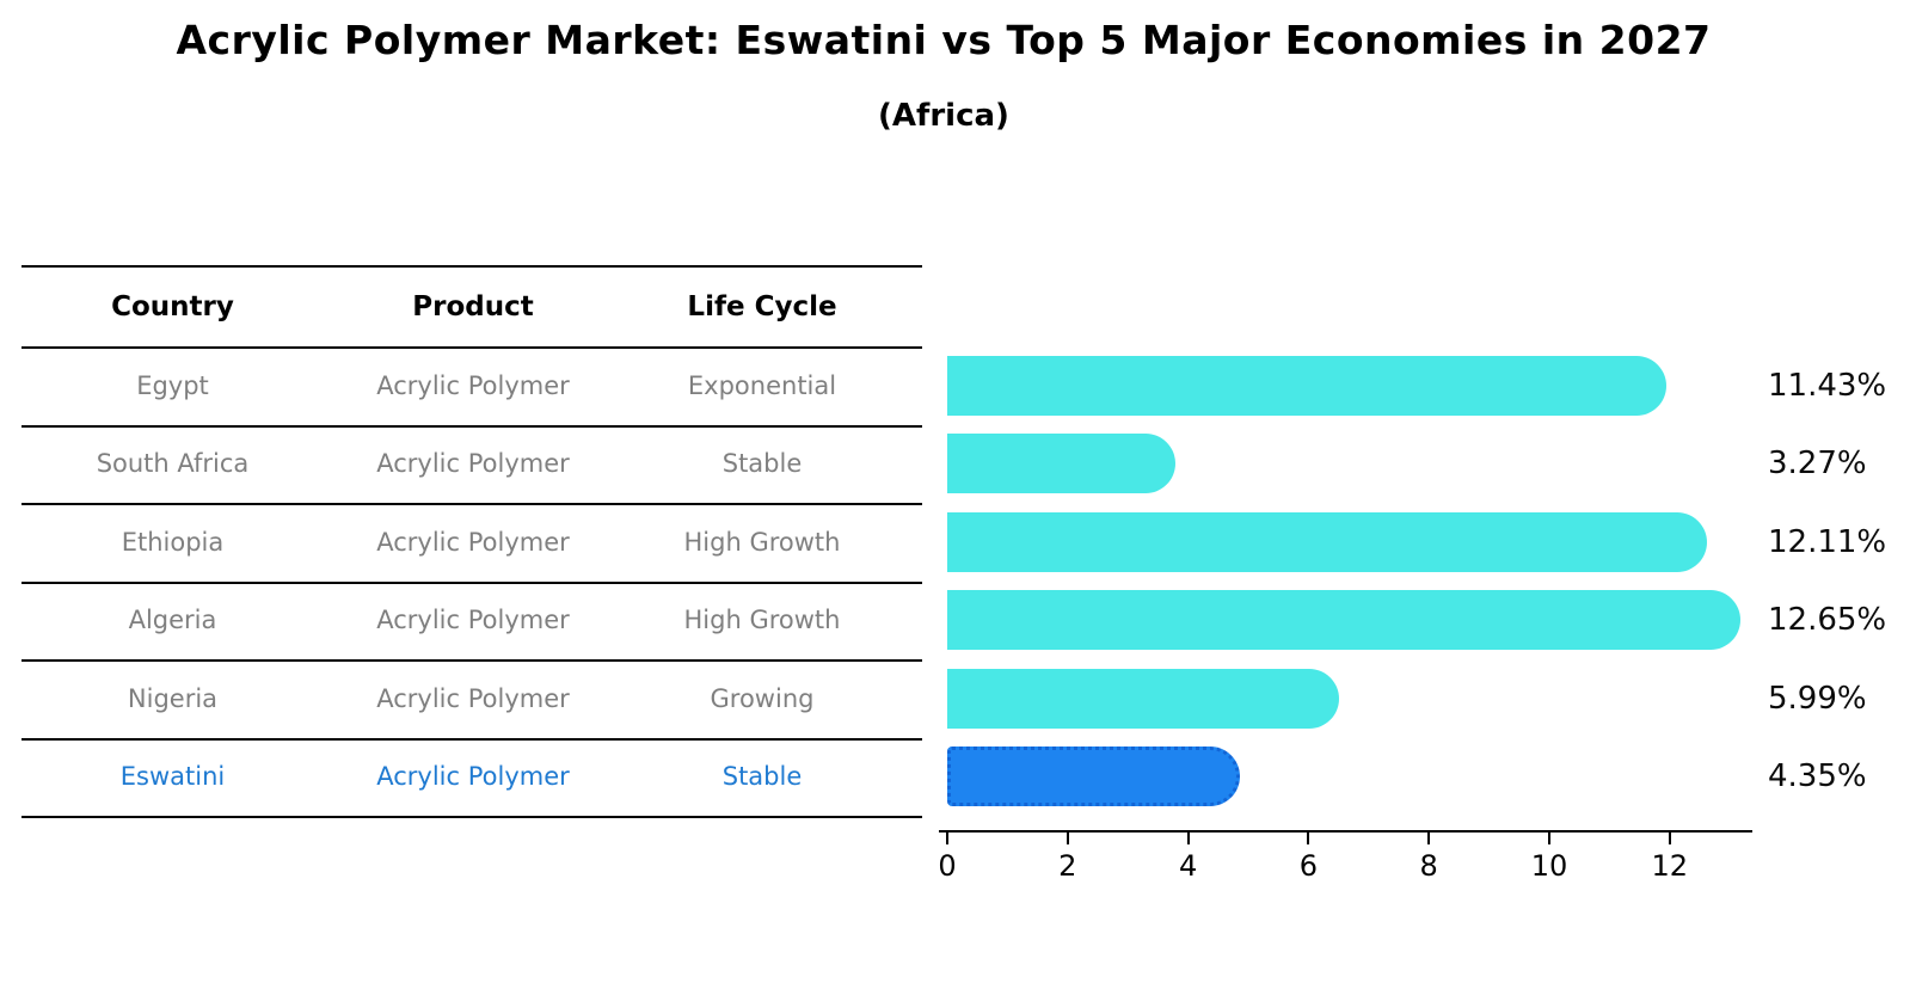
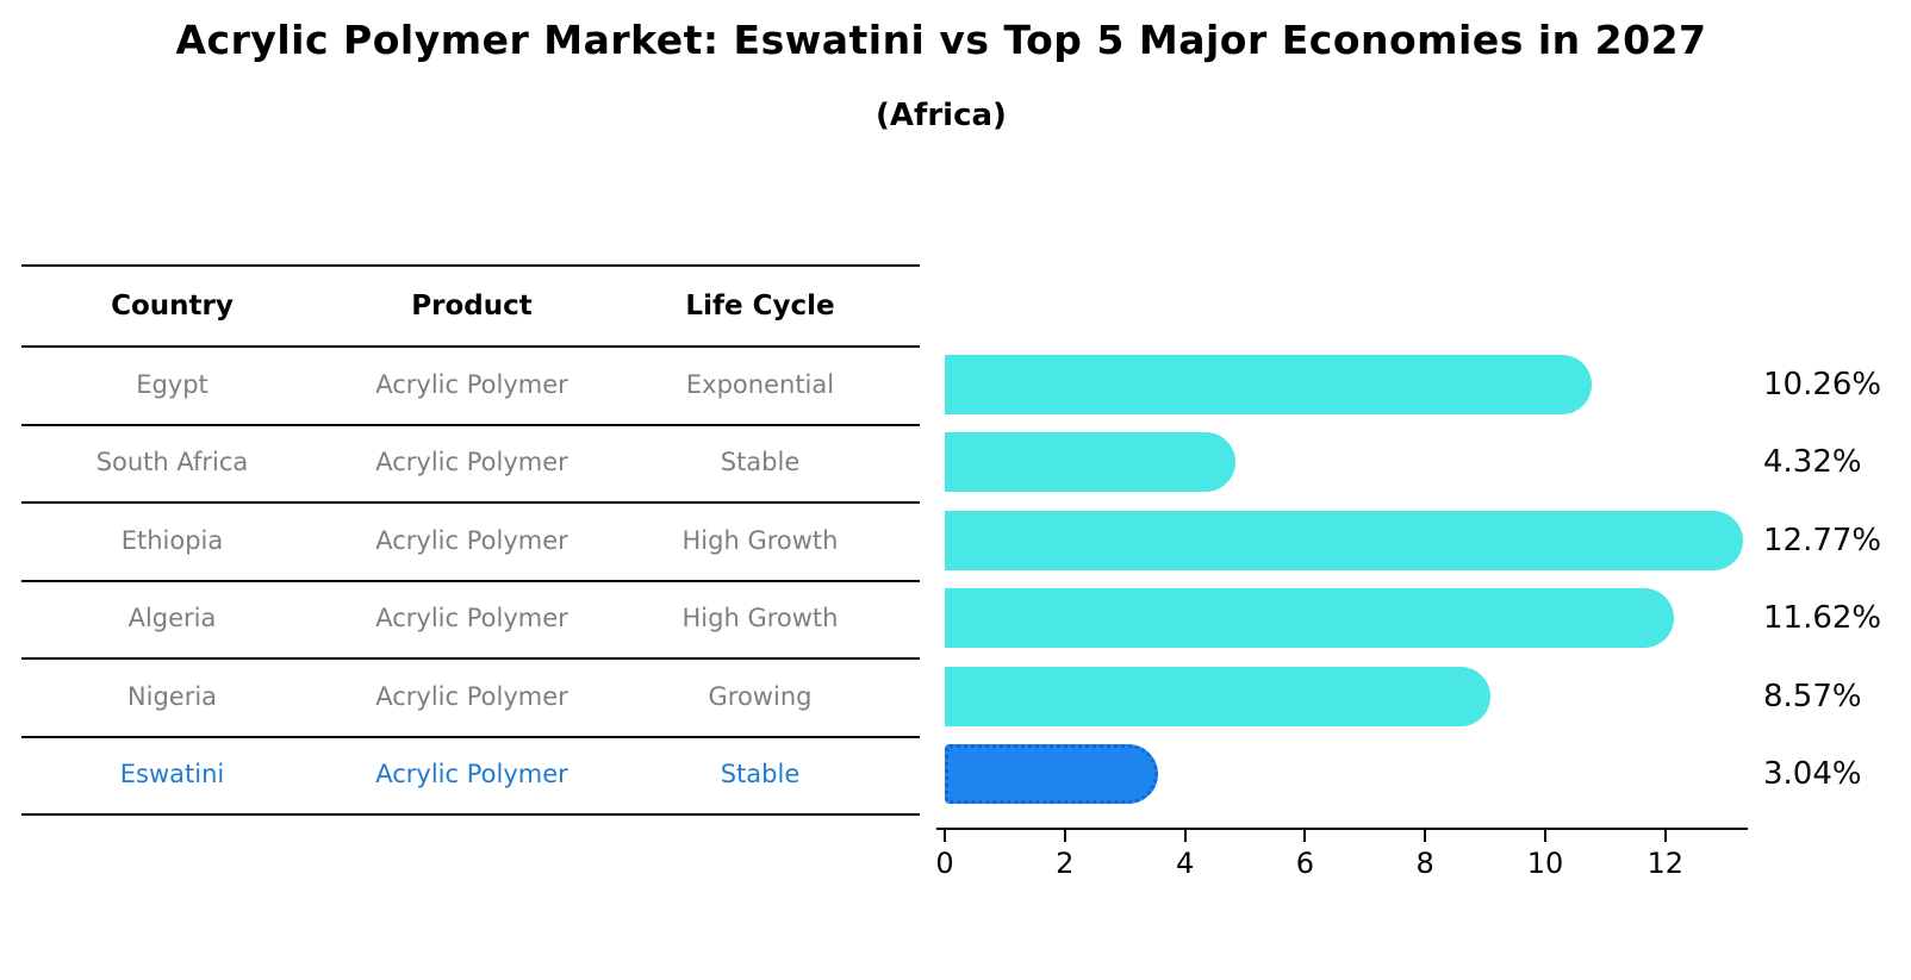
Egypt: 11.43% -> 10.26%
South Africa: 3.27% -> 4.32%
Ethiopia: 12.11% -> 12.77%
Algeria: 12.65% -> 11.62%
Nigeria: 5.99% -> 8.57%
Eswatini: 4.35% -> 3.04%
